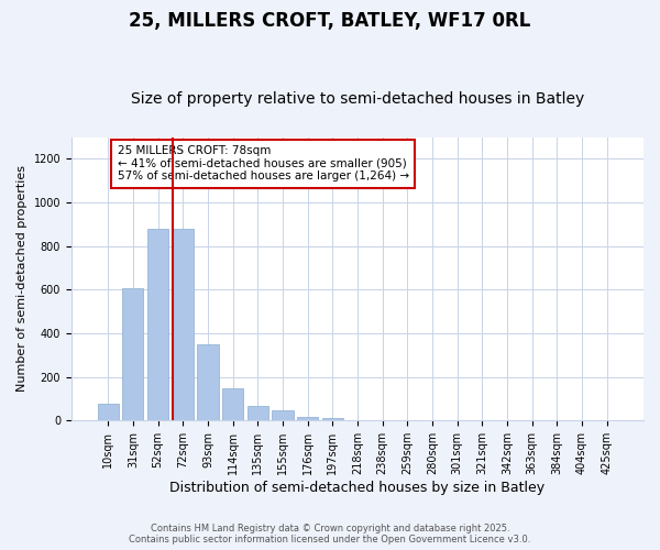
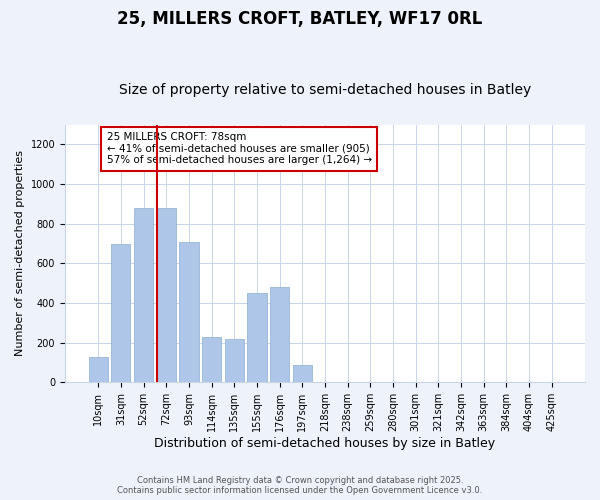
10sqm: 80 -> 130
31sqm: 600 -> 700
93sqm: 350 -> 710
114sqm: 150 -> 230
135sqm: 60 -> 220
155sqm: 40 -> 450
176sqm: 20 -> 480
197sqm: 10 -> 90
